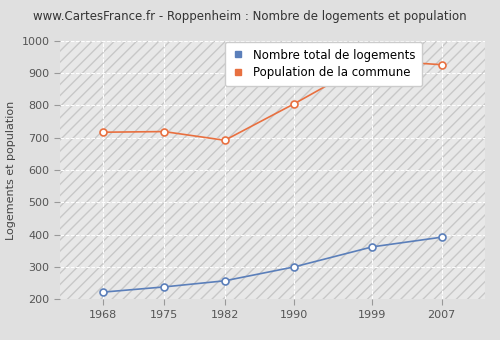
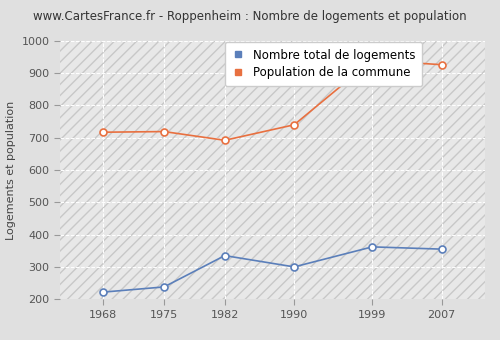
Nombre total de logements/1982: 257 -> 335
Population de la commune/1990: 805 -> 740
Nombre total de logements/2007: 392 -> 355
